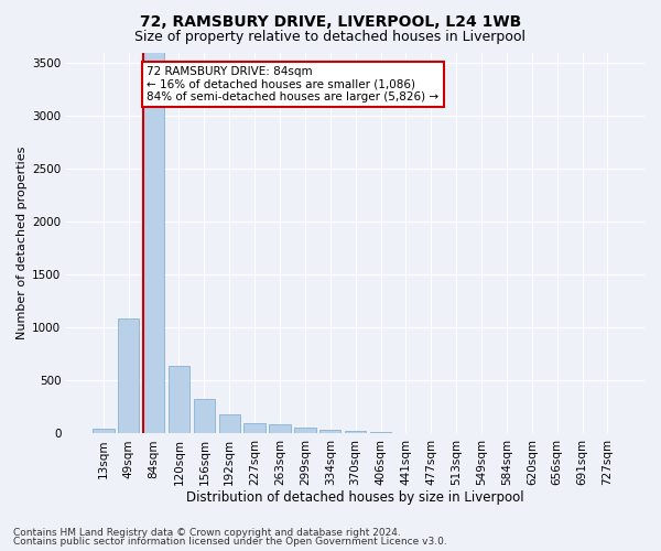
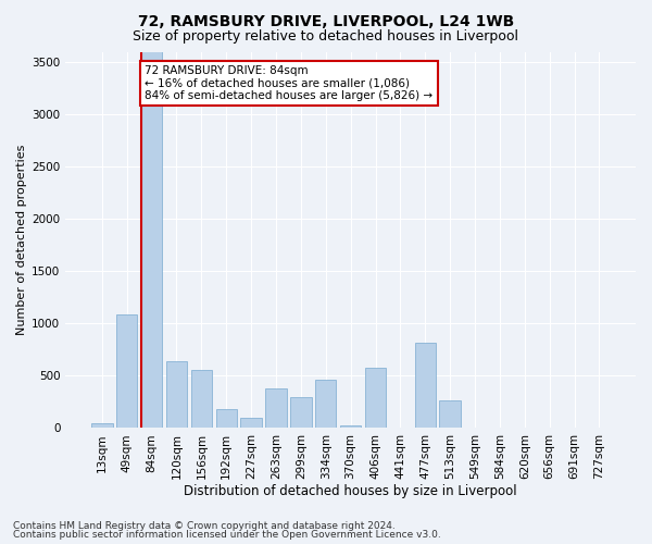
156sqm: 330 -> 560
263sqm: 80 -> 380
299sqm: 60 -> 300
334sqm: 40 -> 460
406sqm: 10 -> 580
477sqm: 0 -> 820
513sqm: 0 -> 260
